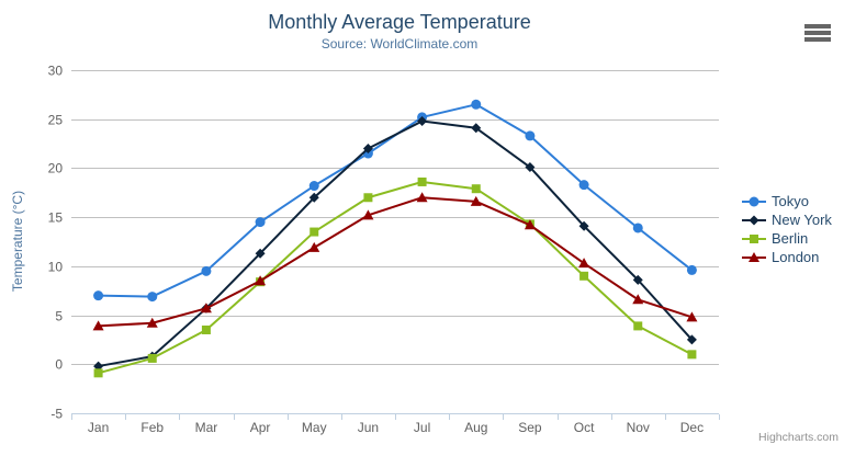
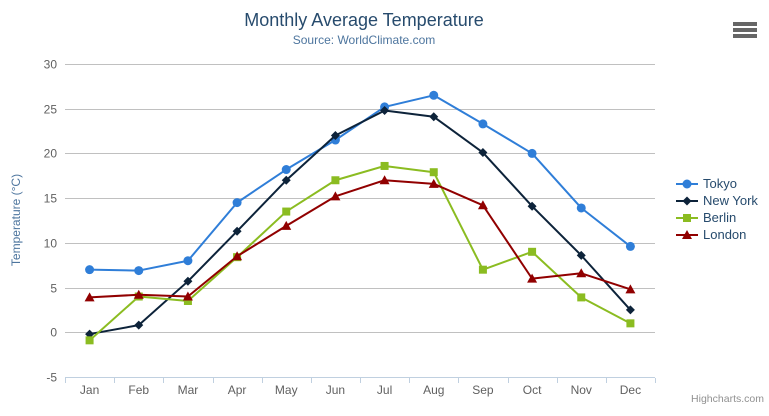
Berlin/Feb: 1 -> 4
Tokyo/Mar: 10 -> 8
London/Mar: 6 -> 4
Berlin/Sep: 14 -> 7
Tokyo/Oct: 18 -> 20
London/Oct: 10 -> 6
